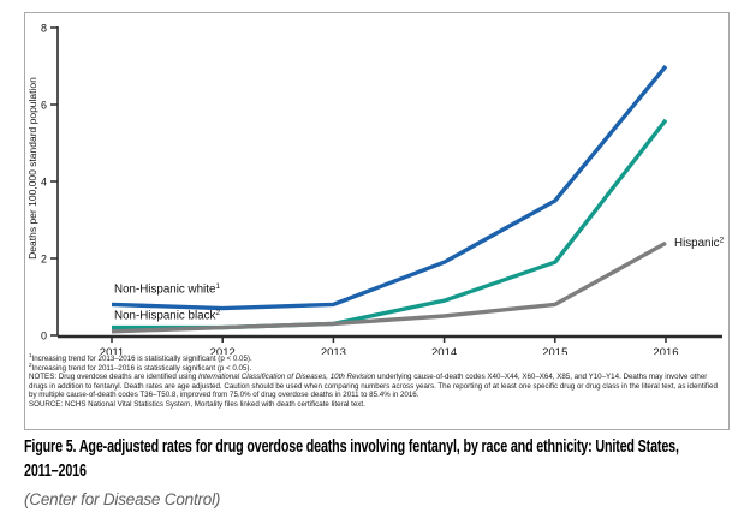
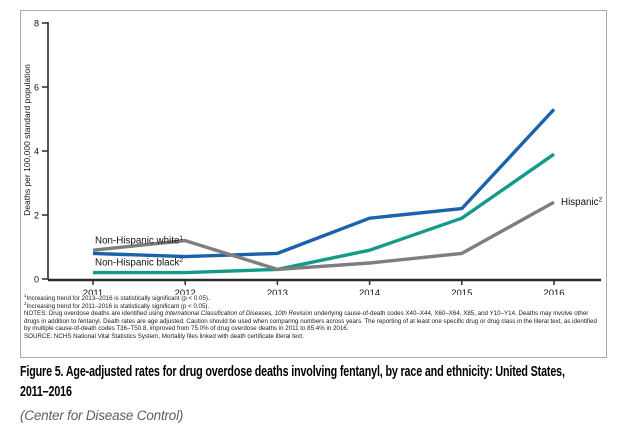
Hispanic/2011: 0.1 -> 0.9
Hispanic/2012: 0.2 -> 1.2
Non-Hispanic white/2015: 3.5 -> 2.2
Non-Hispanic white/2016: 7.0 -> 5.3
Non-Hispanic black/2016: 5.6 -> 3.9
